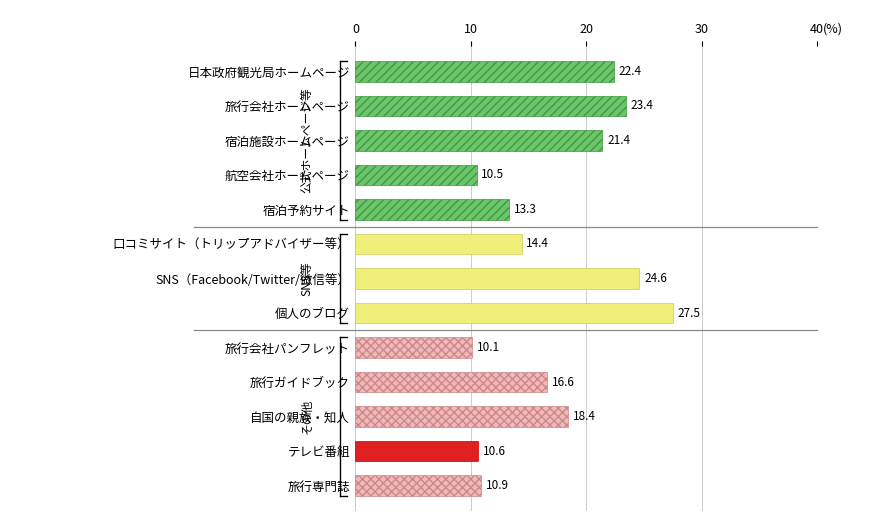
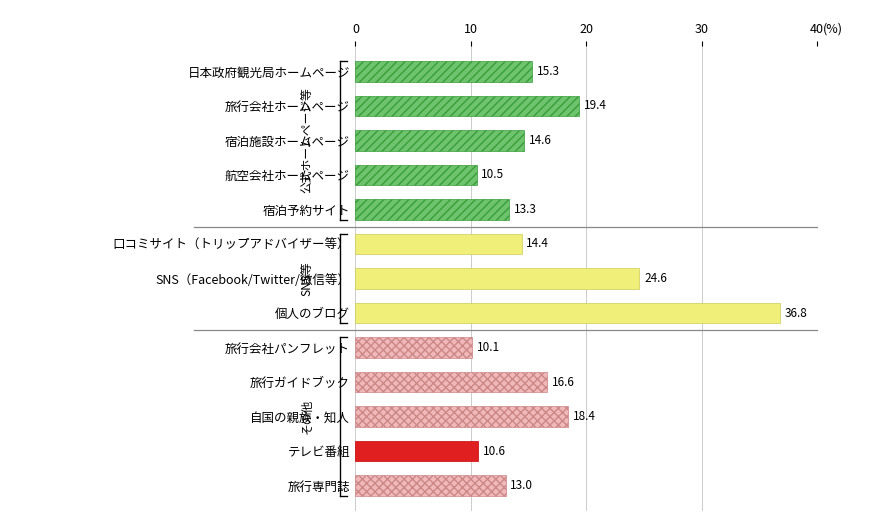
日本政府観光局ホームページ: 22.4 -> 15.3
旅行会社ホームページ: 23.4 -> 19.4
宿泊施設ホームページ: 21.4 -> 14.6
個人のブログ: 27.5 -> 36.8
旅行専門誌: 10.9 -> 13.0
